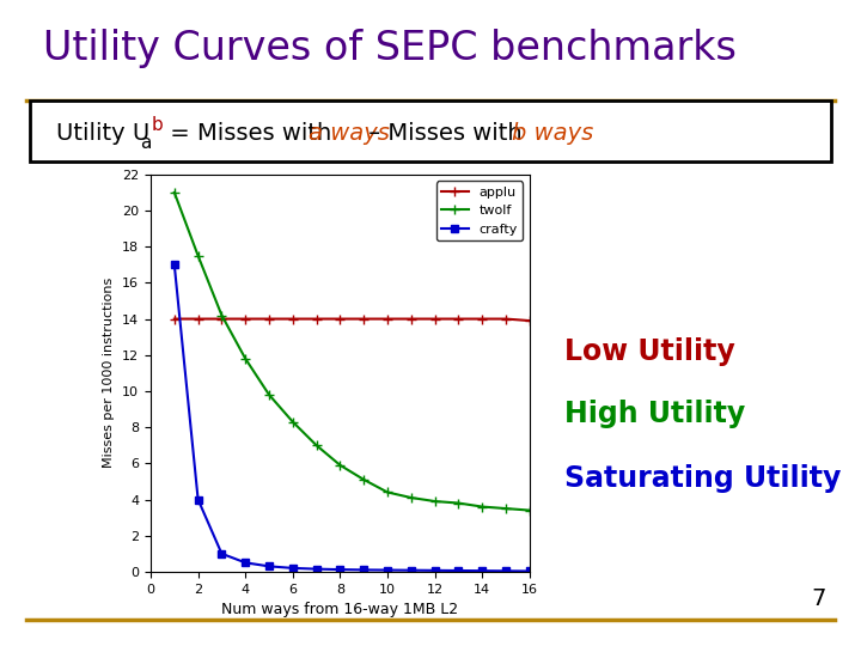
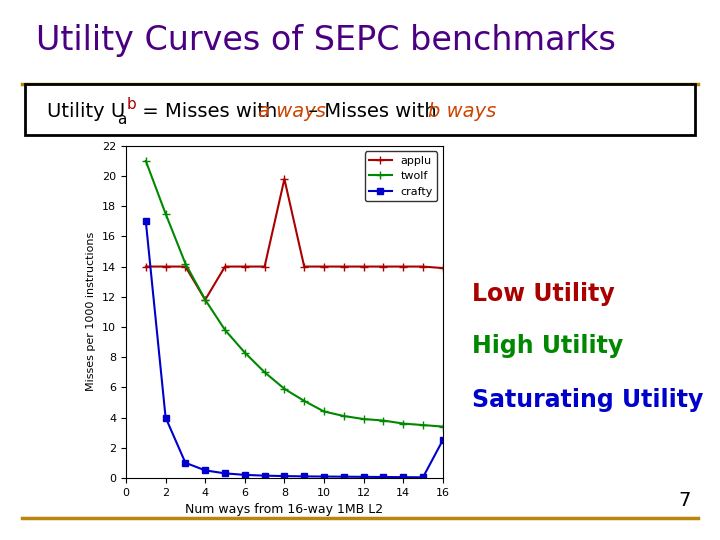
applu/4: 14.0 -> 11.8
applu/8: 14.0 -> 19.8
crafty/16: 0.0 -> 2.5
